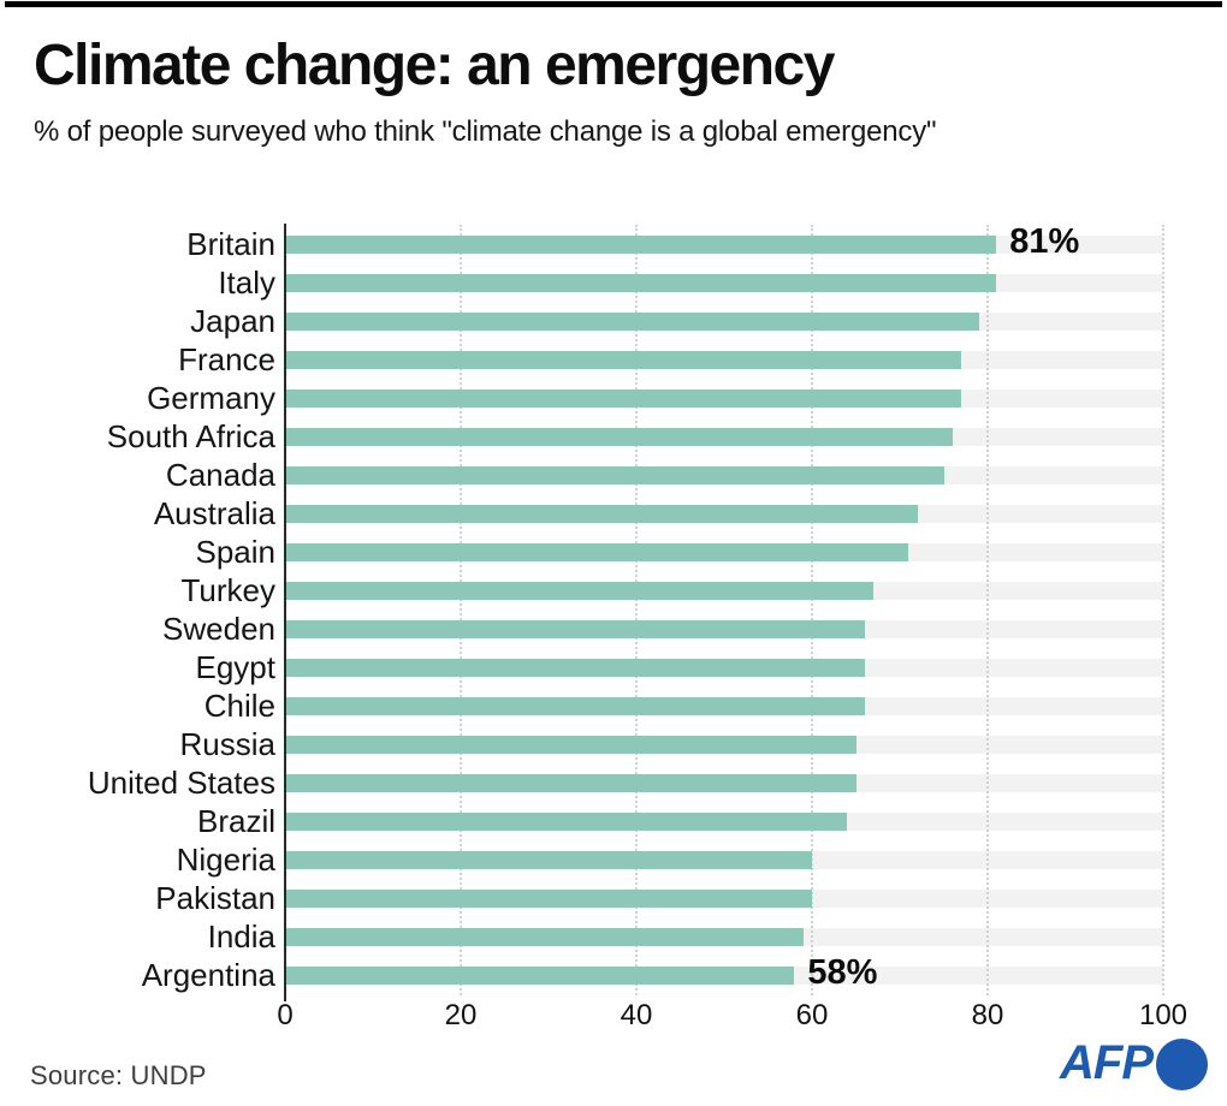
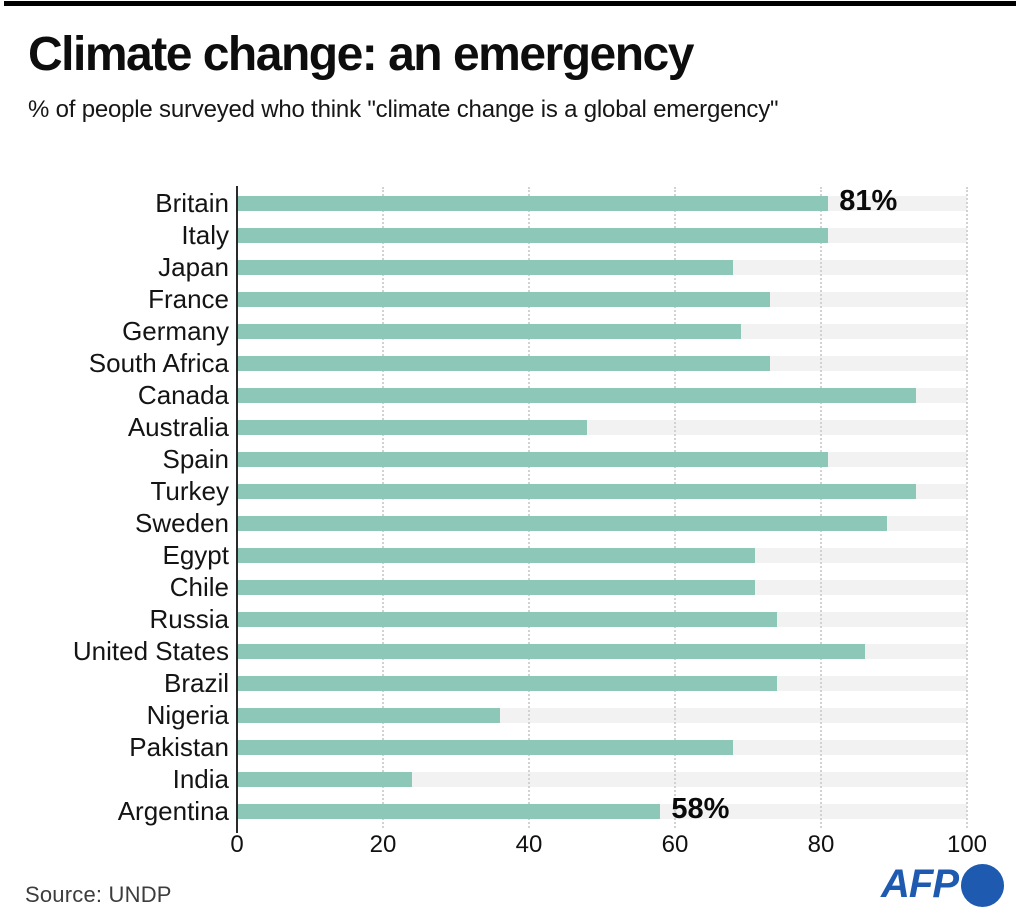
Japan: 79 -> 68
France: 77 -> 73
Germany: 77 -> 69
South Africa: 76 -> 73
Canada: 75 -> 93
Australia: 72 -> 48
Spain: 71 -> 81
Turkey: 67 -> 93
Sweden: 66 -> 89
Egypt: 66 -> 71
Chile: 66 -> 71
Russia: 65 -> 74
United States: 65 -> 86
Brazil: 64 -> 74
Nigeria: 60 -> 36
Pakistan: 60 -> 68
India: 59 -> 24
